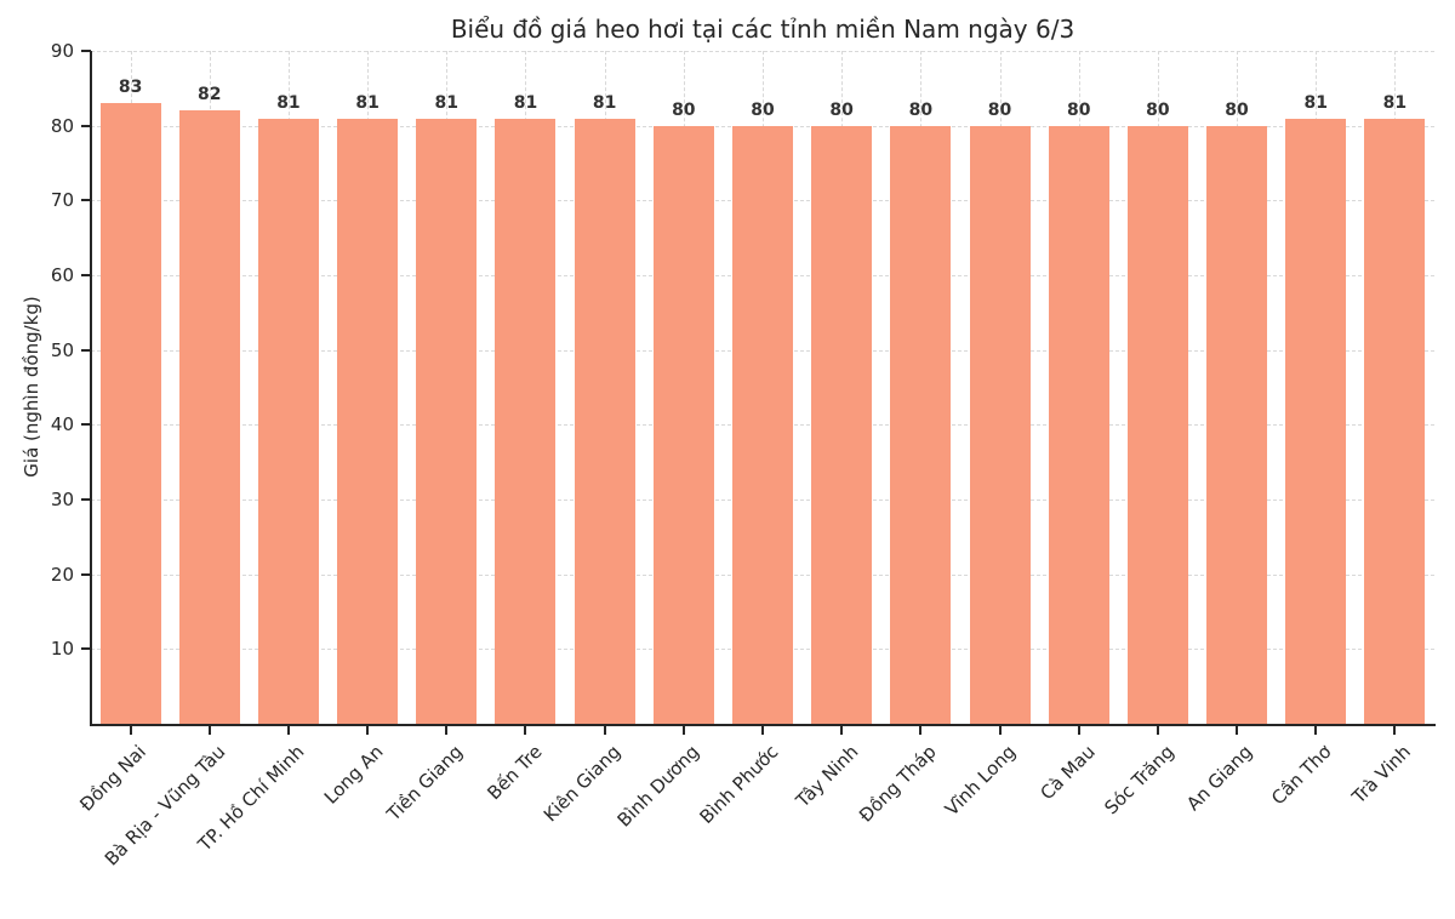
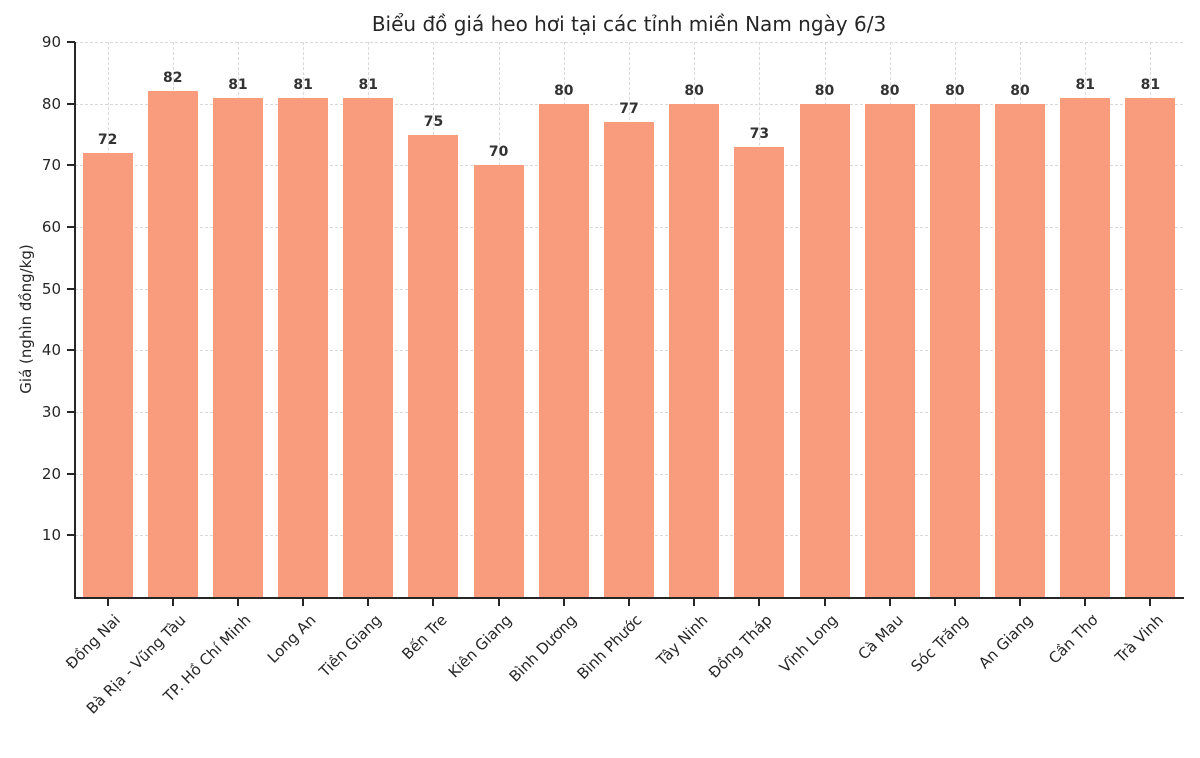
Đồng Nai: 83 -> 72
Bến Tre: 81 -> 75
Kiên Giang: 81 -> 70
Bình Phước: 80 -> 77
Đồng Tháp: 80 -> 73
